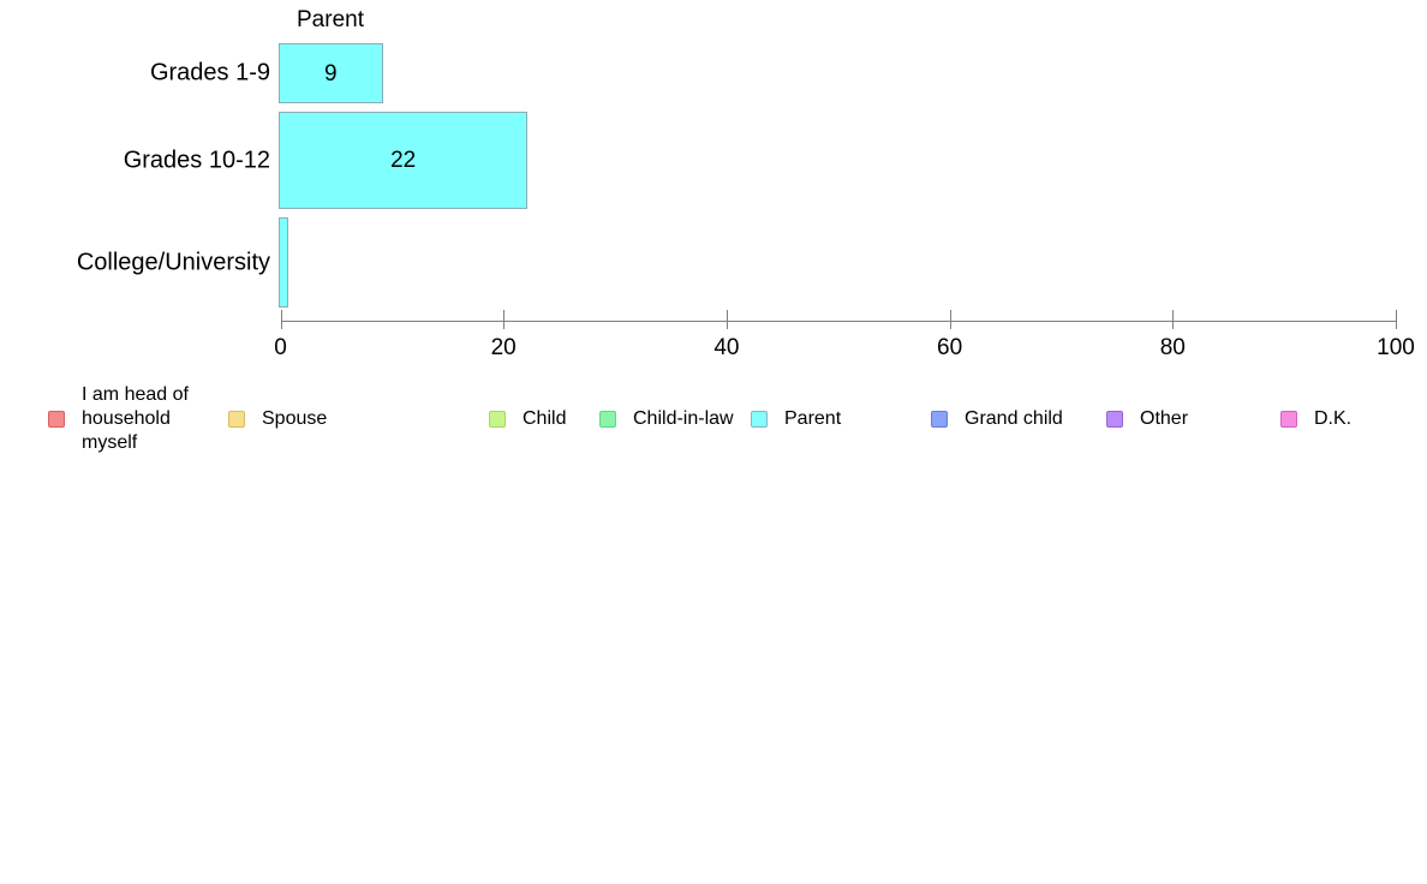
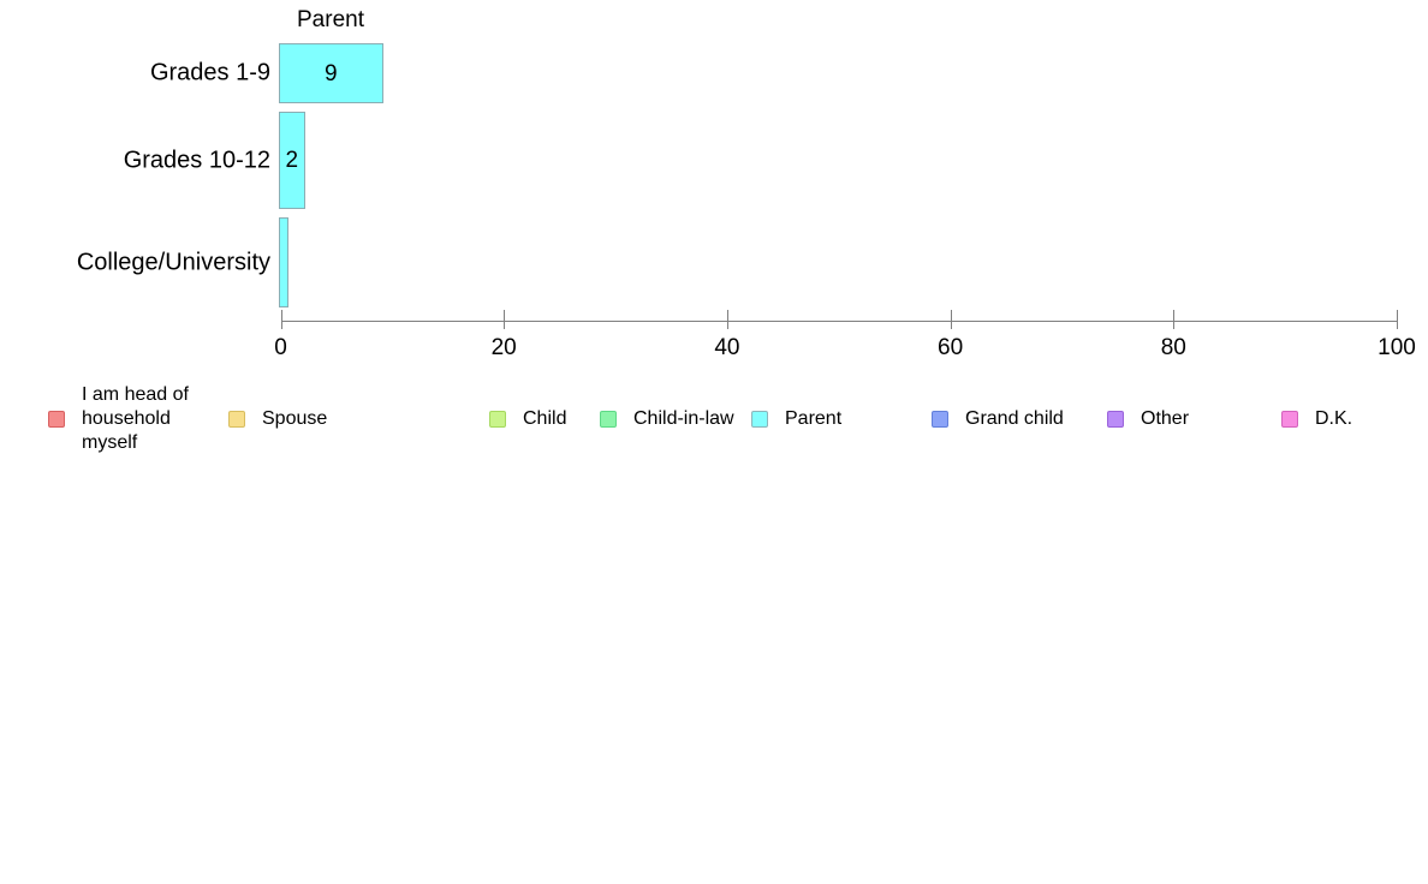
Grades 10-12: 22 -> 2
